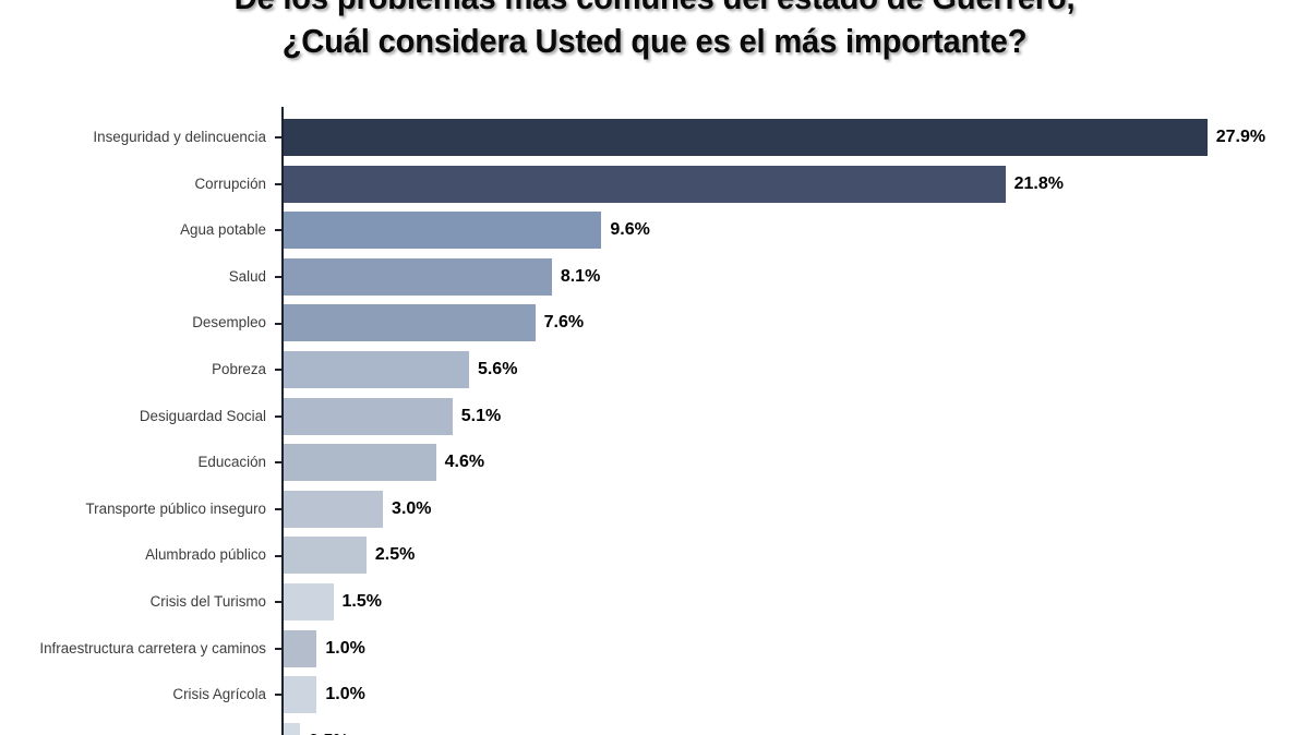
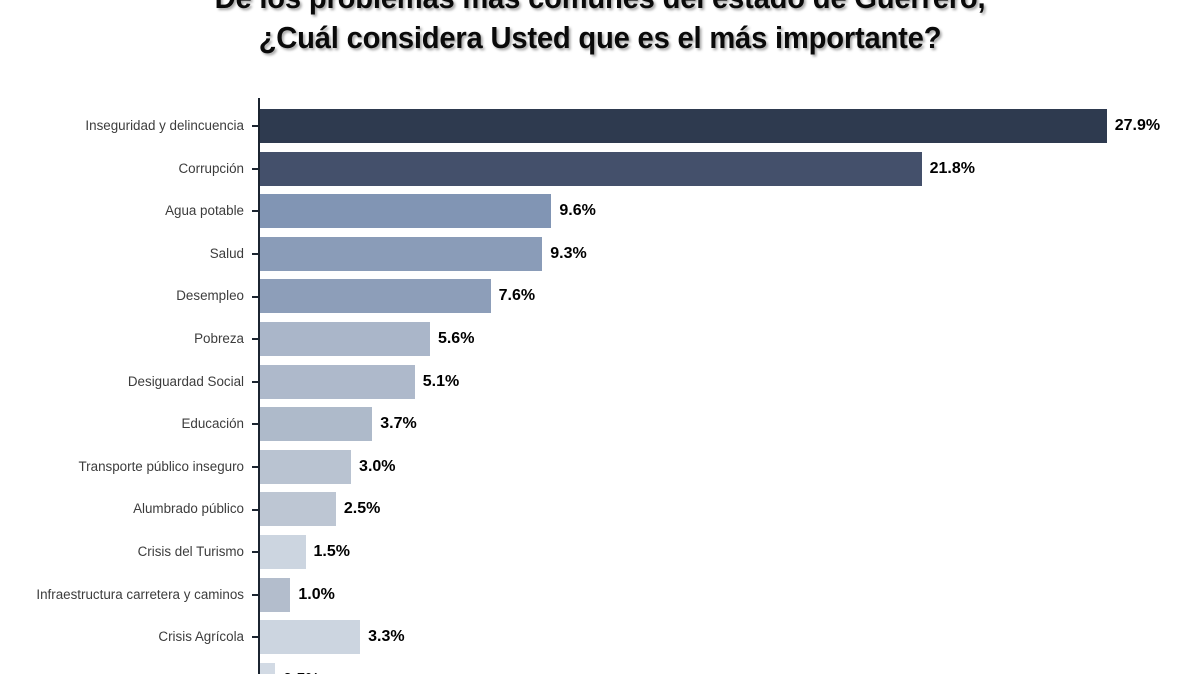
Salud: 8.1% -> 9.3%
Educación: 4.6% -> 3.7%
Crisis Agrícola: 1.0% -> 3.3%
